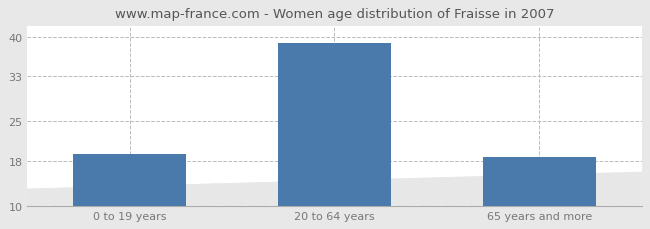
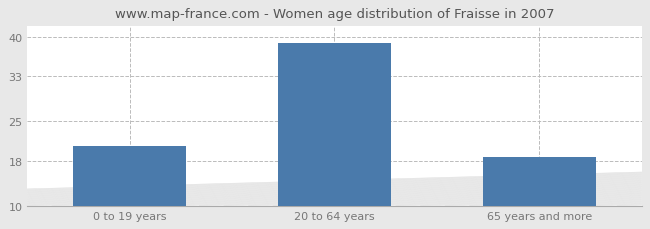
0 to 19 years: 19.2 -> 20.6
